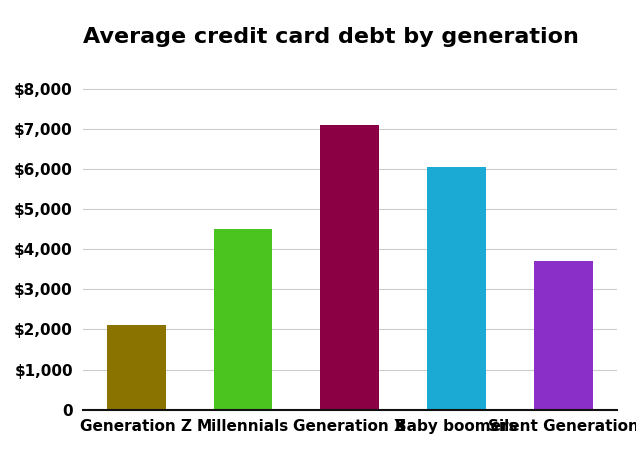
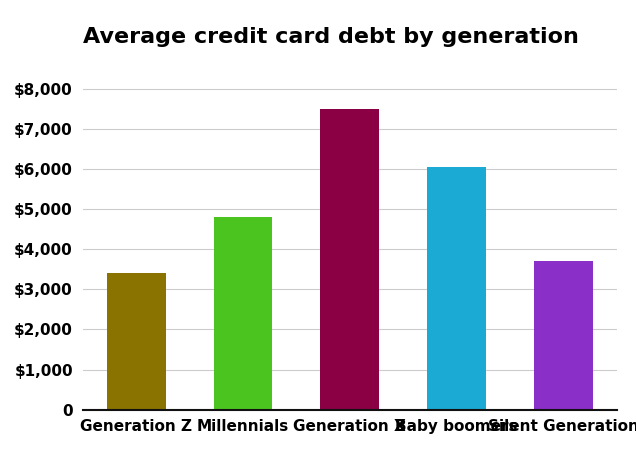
Generation Z: $2,100 -> $3,400
Millennials: $4,500 -> $4,800
Generation X: $7,100 -> $7,500
